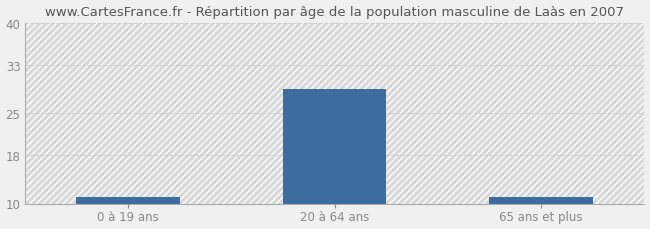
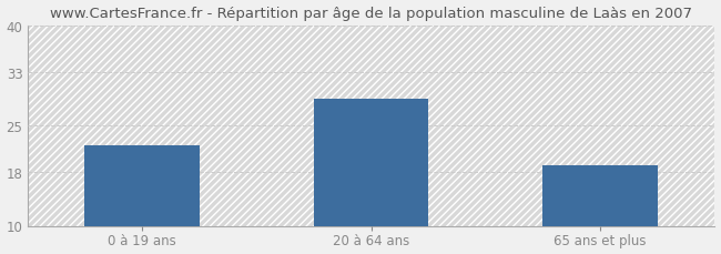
0 à 19 ans: 11 -> 22
65 ans et plus: 11 -> 19
